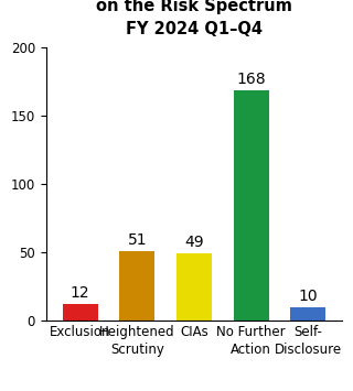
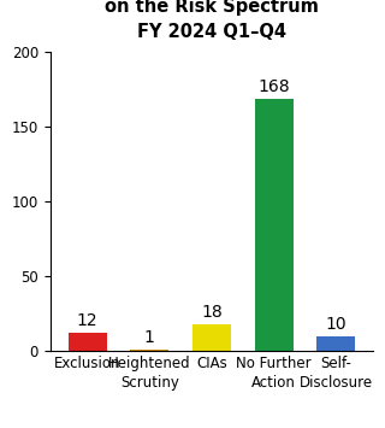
Heightened Scrutiny: 51 -> 1
CIAs: 49 -> 18
